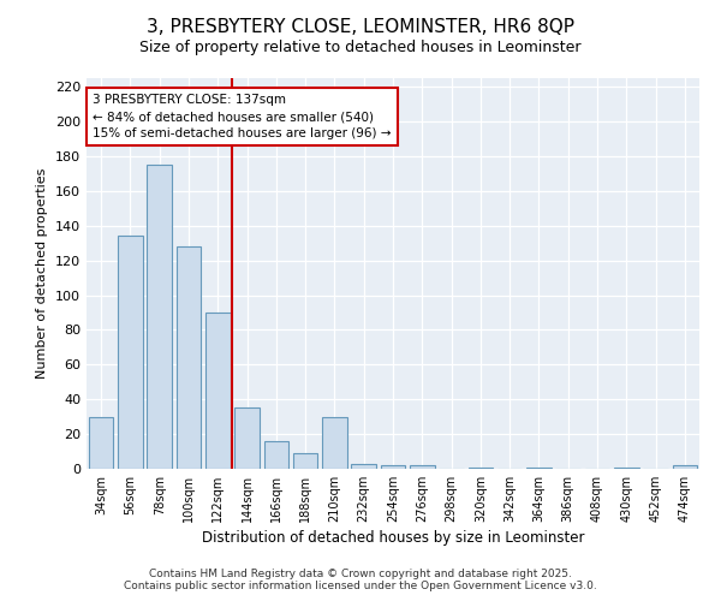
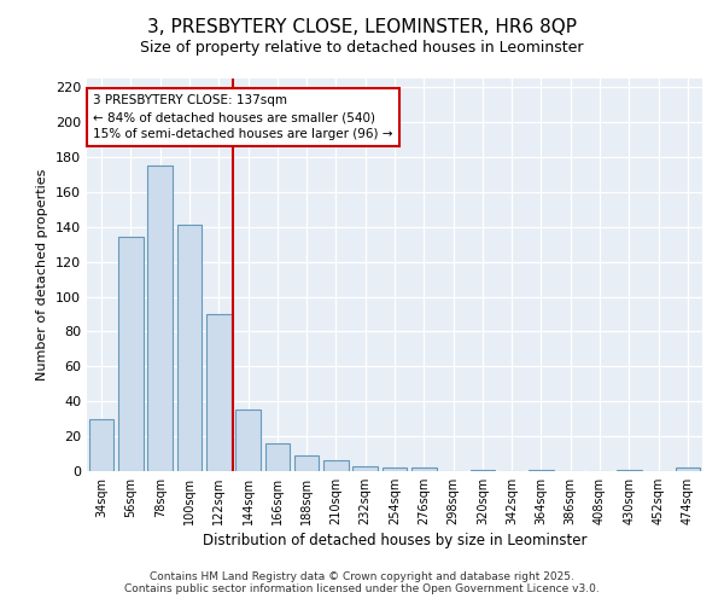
100sqm: 128 -> 141
210sqm: 30 -> 6
